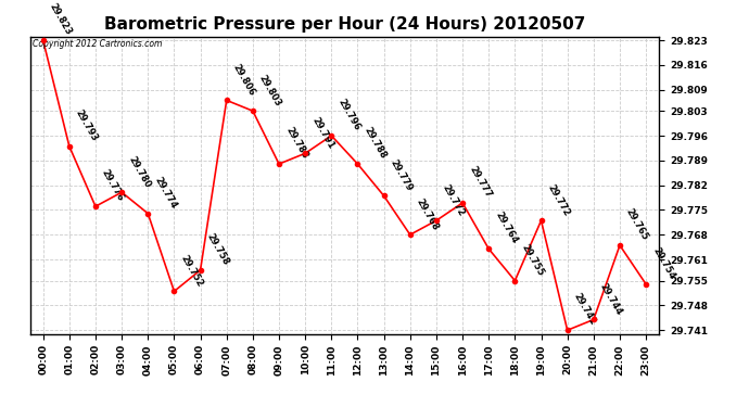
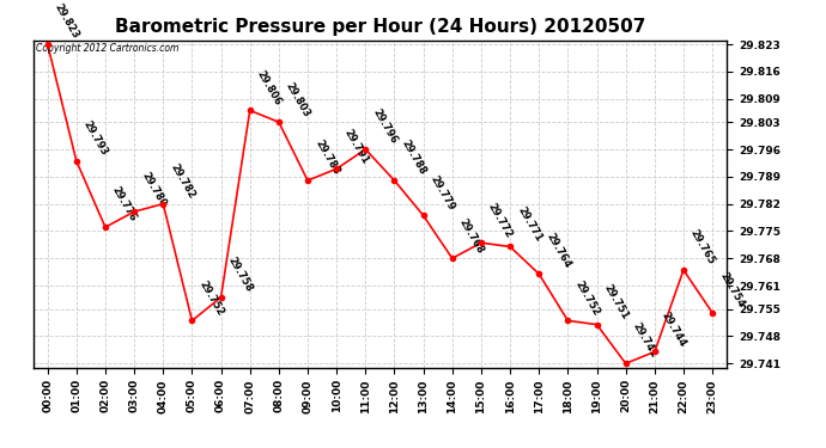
04:00: 29.774 -> 29.782
16:00: 29.777 -> 29.771
18:00: 29.755 -> 29.752
19:00: 29.772 -> 29.751
